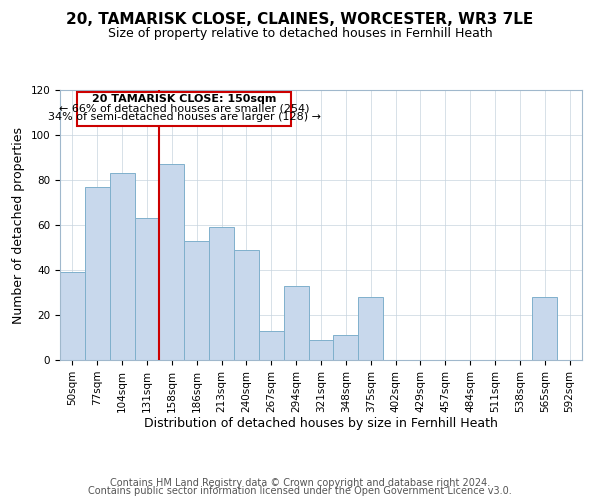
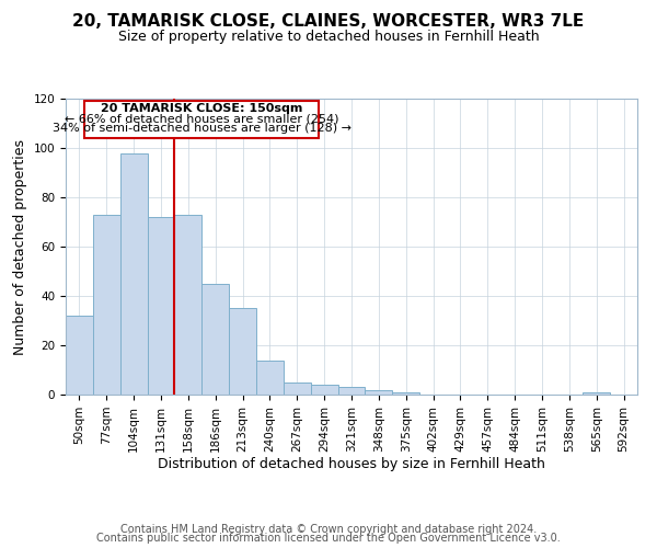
50sqm: 39 -> 32
77sqm: 77 -> 73
104sqm: 83 -> 98
131sqm: 63 -> 72
158sqm: 87 -> 73
186sqm: 53 -> 45
213sqm: 59 -> 35
240sqm: 49 -> 14
267sqm: 13 -> 5
294sqm: 33 -> 4
321sqm: 9 -> 3
348sqm: 11 -> 2
375sqm: 28 -> 1
565sqm: 28 -> 1
